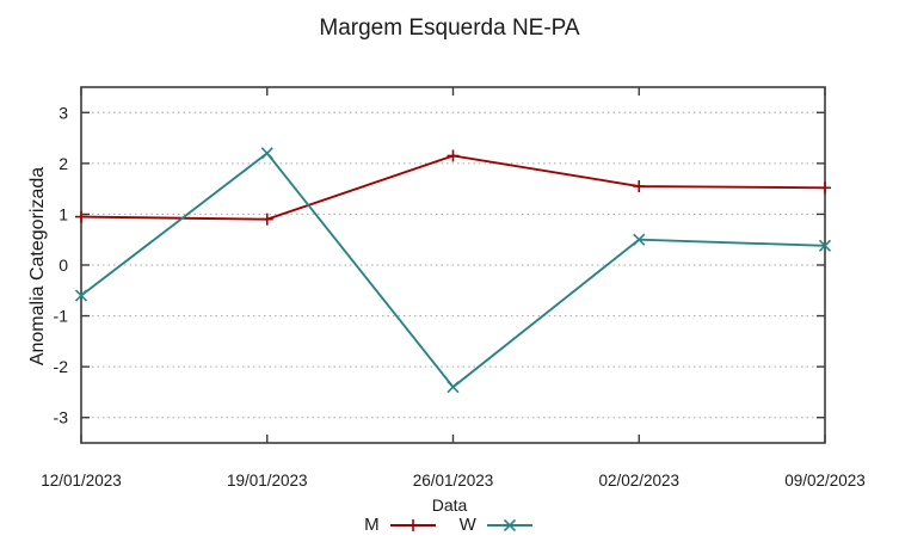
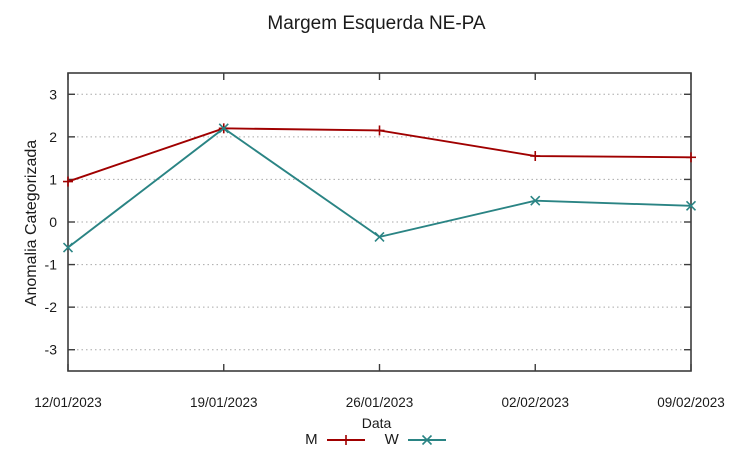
M/19/01/2023: 0.9 -> 2.2
W/26/01/2023: -2.4 -> -0.3
